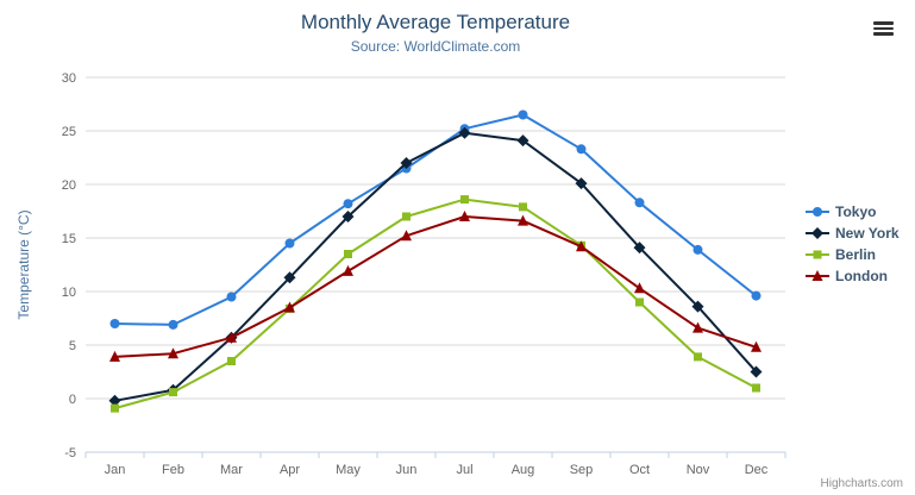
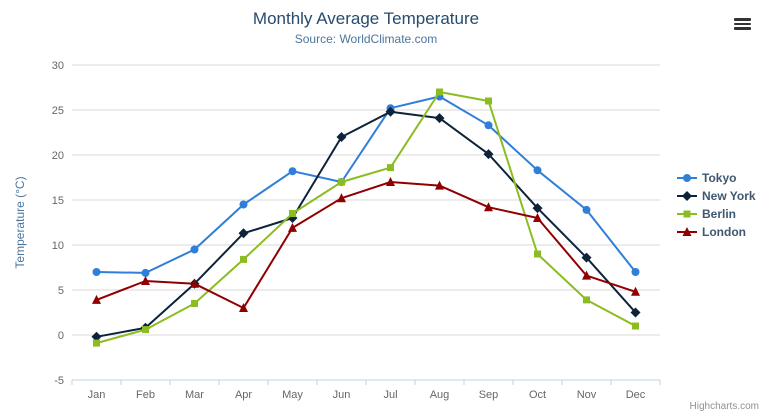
London/Feb: 4 -> 6
London/Apr: 8 -> 3
New York/May: 17 -> 13
Tokyo/Jun: 22 -> 17
Berlin/Aug: 18 -> 27
Berlin/Sep: 14 -> 26
London/Oct: 10 -> 13
Tokyo/Dec: 10 -> 7
